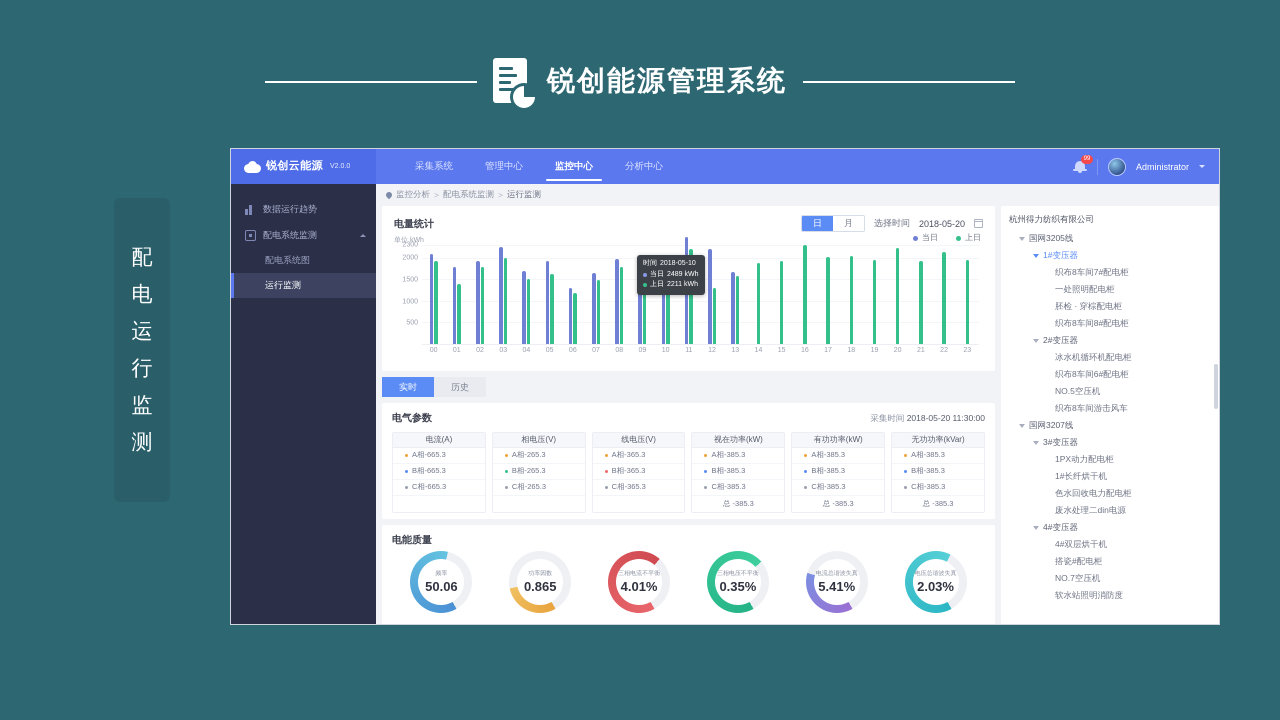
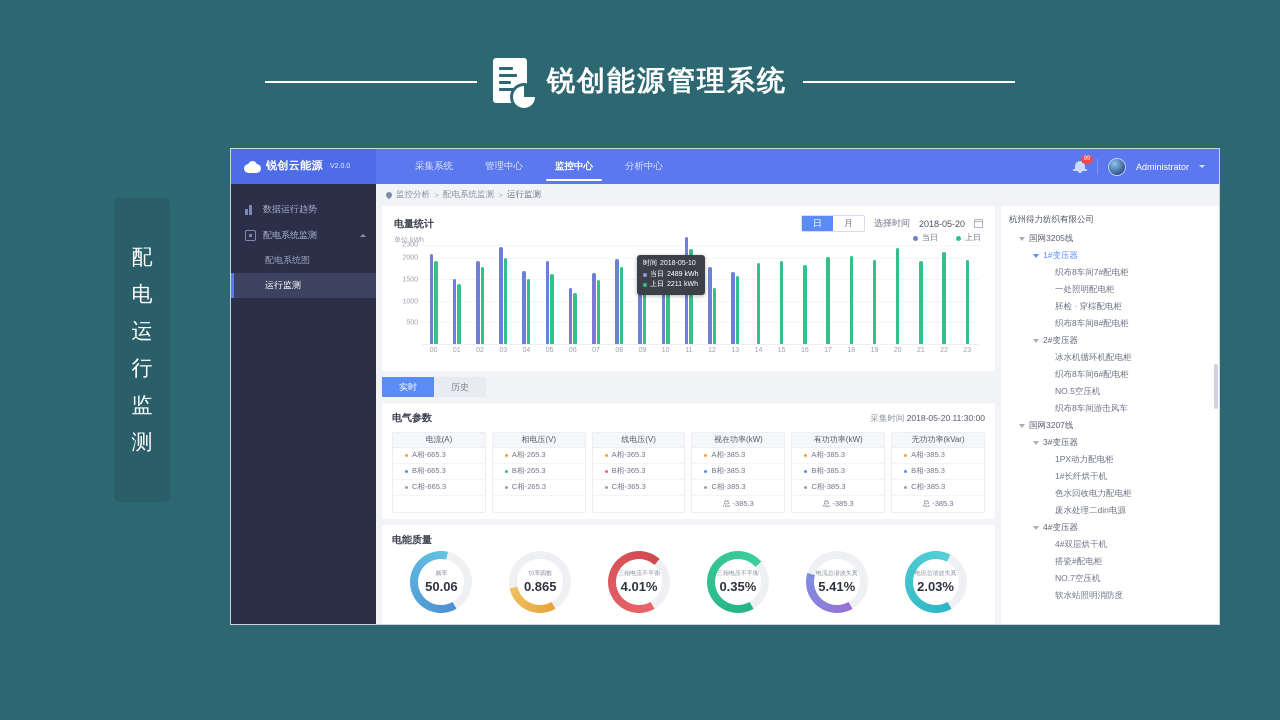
当日/01: 1800 -> 1500
当日/12: 2200 -> 1800
上日/16: 2300 -> 1800
